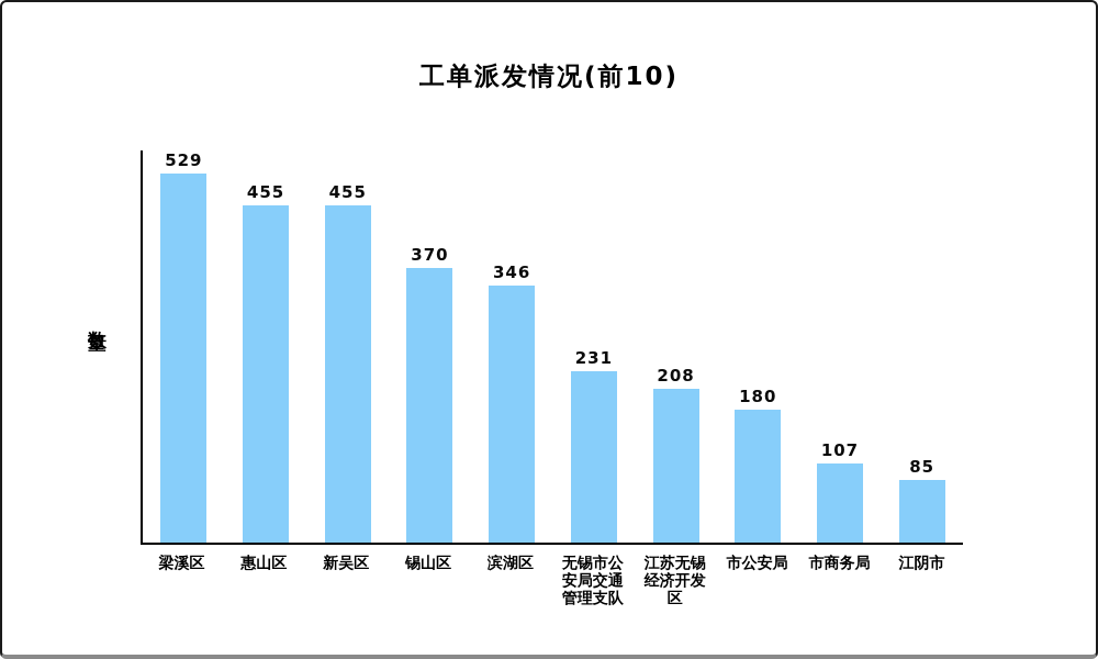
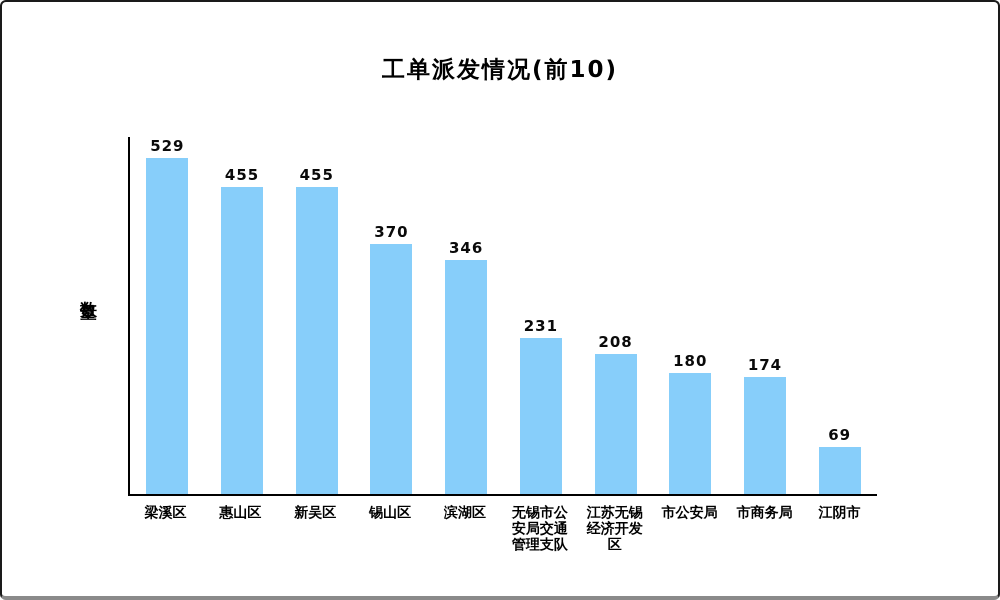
市商务局: 107 -> 174
江阴市: 85 -> 69
